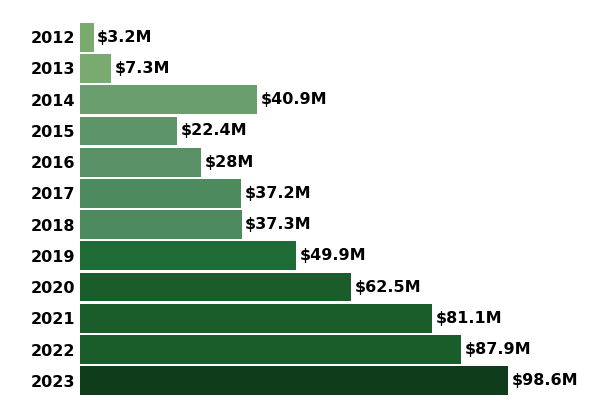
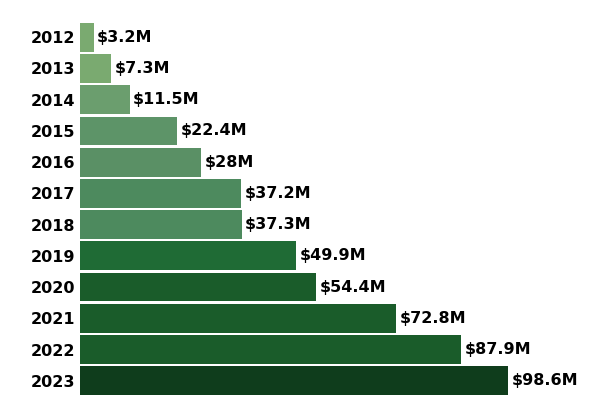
2014: $40.9M -> $11.5M
2020: $62.5M -> $54.4M
2021: $81.1M -> $72.8M
